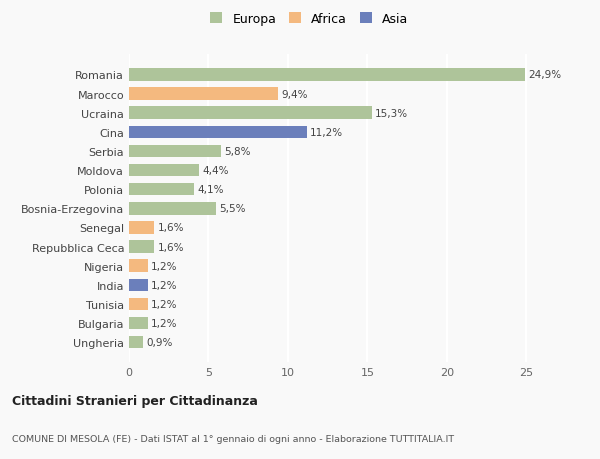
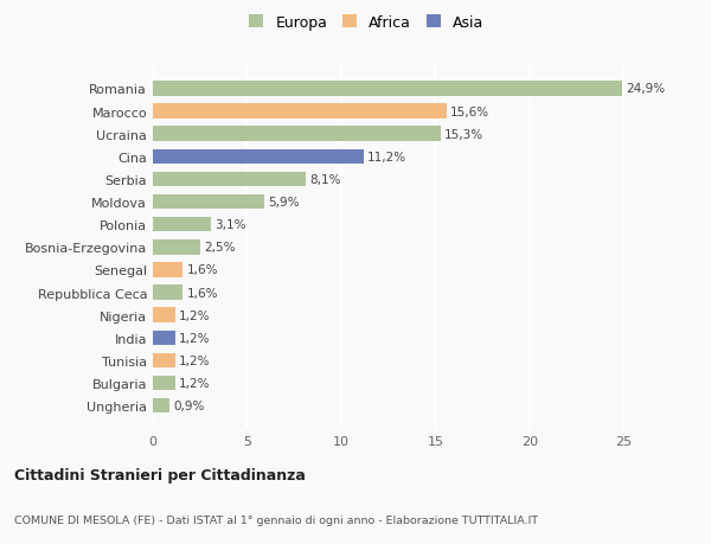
Marocco: 9,4% -> 15,6%
Serbia: 5,8% -> 8,1%
Moldova: 4,4% -> 5,9%
Polonia: 4,1% -> 3,1%
Bosnia-Erzegovina: 5,5% -> 2,5%
